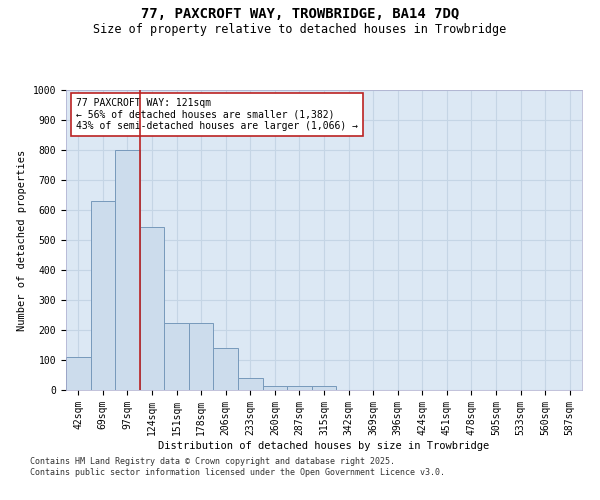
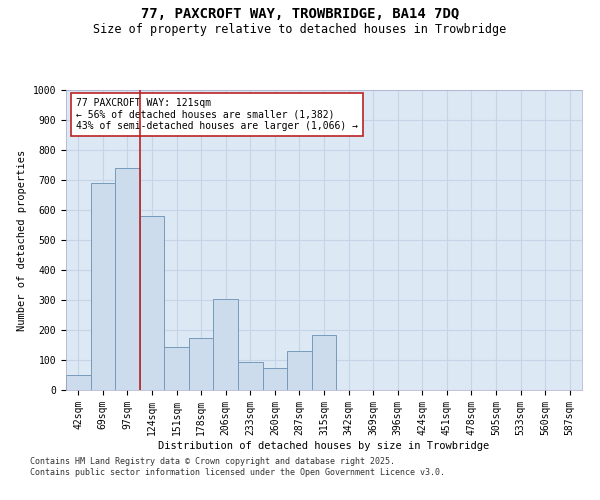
42sqm: 110 -> 50
69sqm: 630 -> 690
97sqm: 800 -> 740
124sqm: 545 -> 580
151sqm: 225 -> 145
178sqm: 225 -> 175
206sqm: 140 -> 305
233sqm: 40 -> 95
260sqm: 15 -> 75
287sqm: 15 -> 130
315sqm: 15 -> 185
